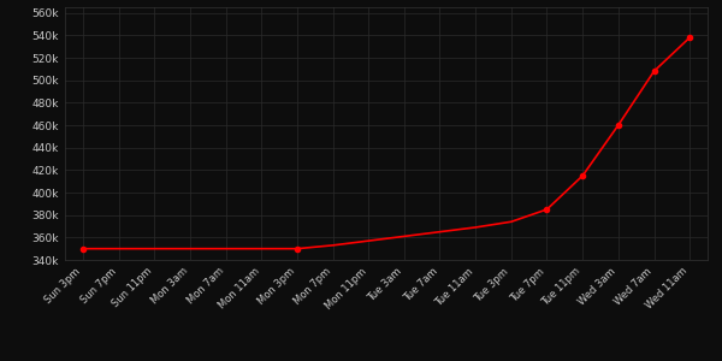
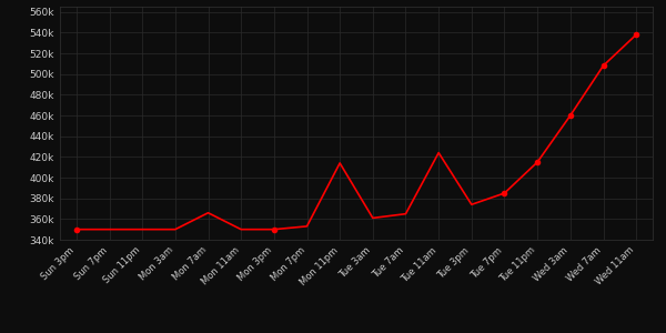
Mon 7am: 350k -> 366k
Mon 11pm: 357k -> 414k
Tue 11am: 369k -> 424k
